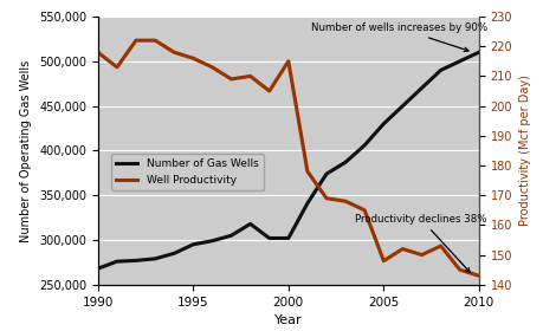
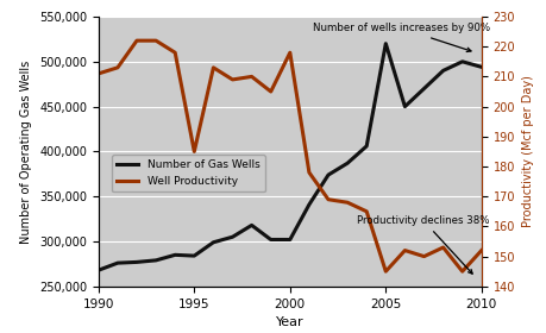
Well Productivity/1990: 218 -> 211
Number of Gas Wells/1995: 295,000 -> 284,000
Well Productivity/1995: 216 -> 185
Well Productivity/2000: 215 -> 218
Number of Gas Wells/2005: 430,000 -> 520,000
Well Productivity/2005: 148 -> 145
Number of Gas Wells/2010: 510,000 -> 494,000
Well Productivity/2010: 143 -> 152
